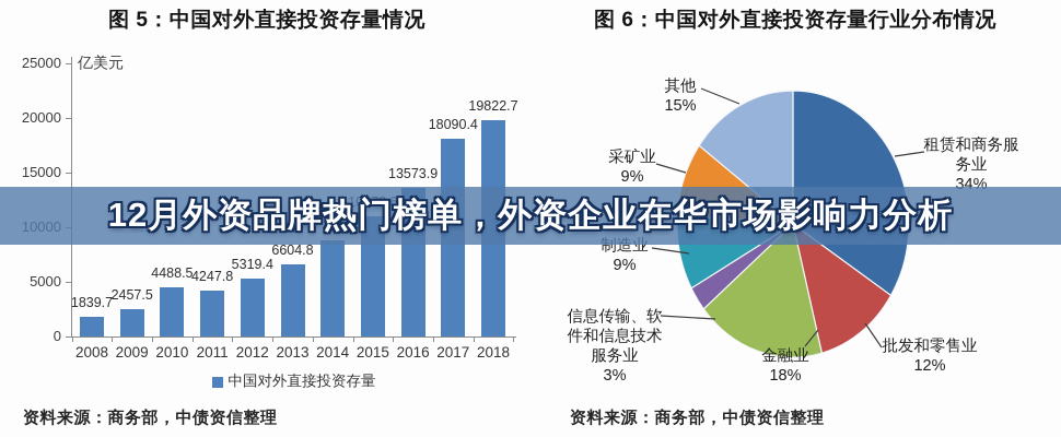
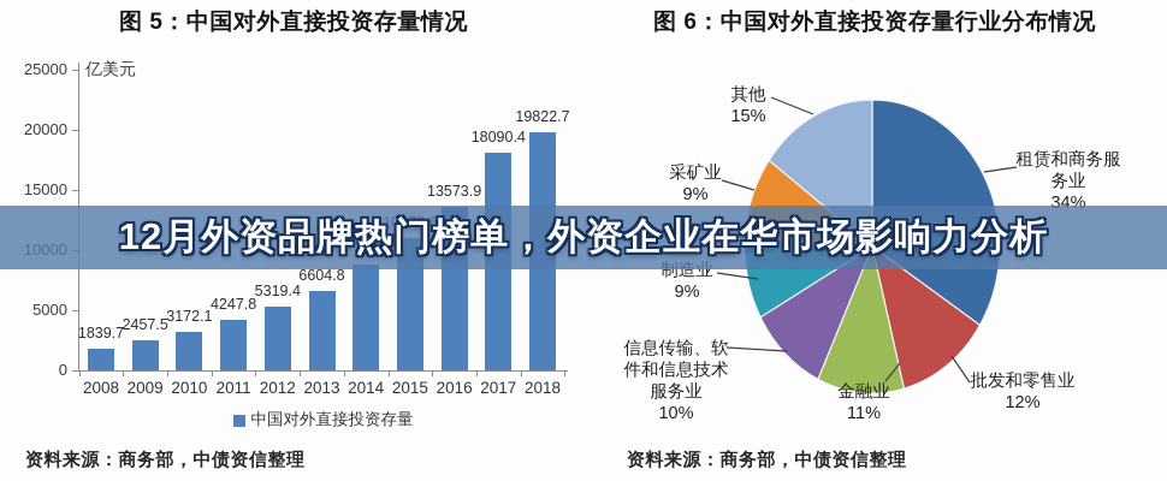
图 5：中国对外直接投资存量情况/2010: 4488.5 -> 3172.1
图 6：中国对外直接投资存量行业分布情况/金融业: 18% -> 11%
图 6：中国对外直接投资存量行业分布情况/信息传输、软件和信息技术服务业: 3% -> 10%
